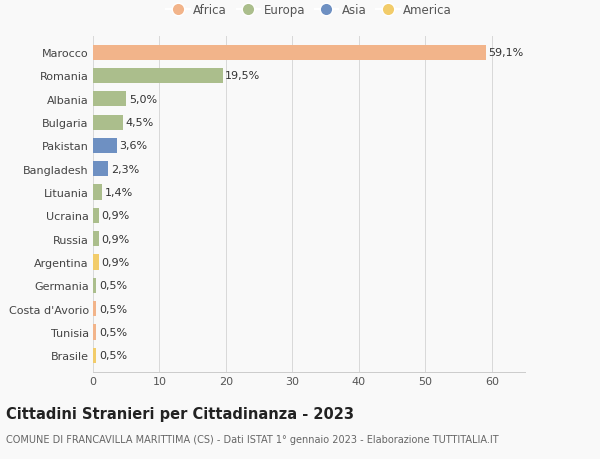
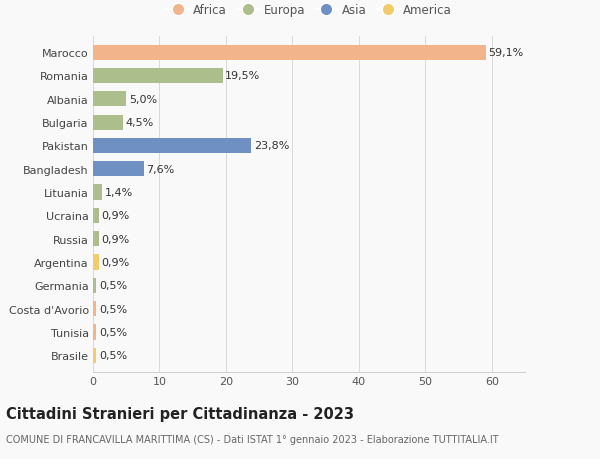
Pakistan: 3,6% -> 23,8%
Bangladesh: 2,3% -> 7,6%
